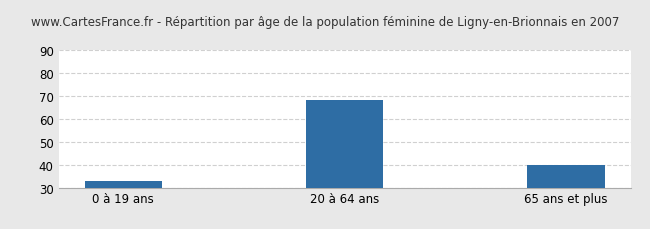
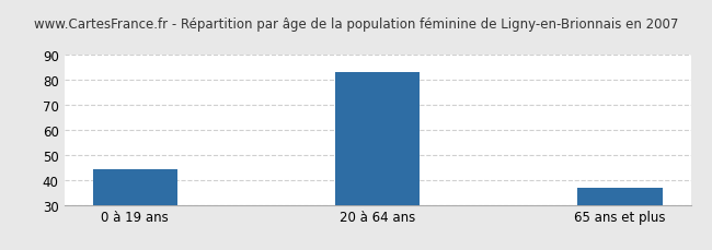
0 à 19 ans: 33 -> 44
20 à 64 ans: 68 -> 83
65 ans et plus: 40 -> 37
